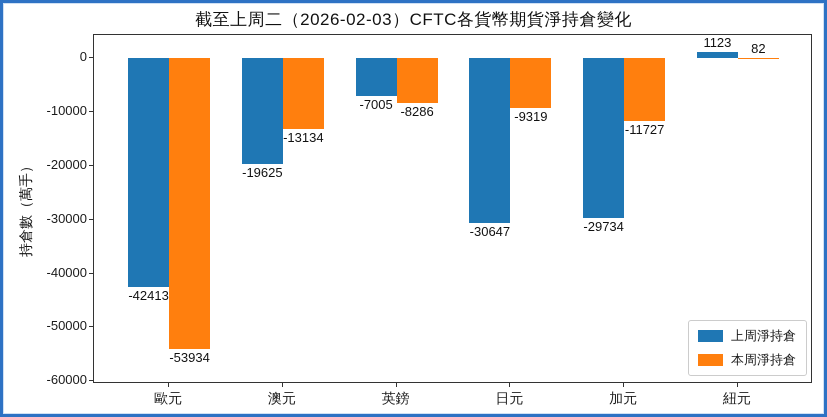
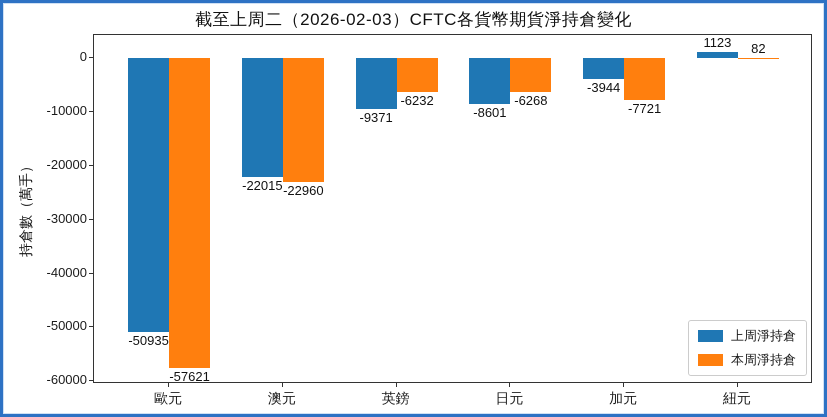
上周淨持倉/歐元: -42413 -> -50935
本周淨持倉/歐元: -53934 -> -57621
上周淨持倉/澳元: -19625 -> -22015
本周淨持倉/澳元: -13134 -> -22960
上周淨持倉/英鎊: -7005 -> -9371
本周淨持倉/英鎊: -8286 -> -6232
上周淨持倉/日元: -30647 -> -8601
本周淨持倉/日元: -9319 -> -6268
上周淨持倉/加元: -29734 -> -3944
本周淨持倉/加元: -11727 -> -7721
